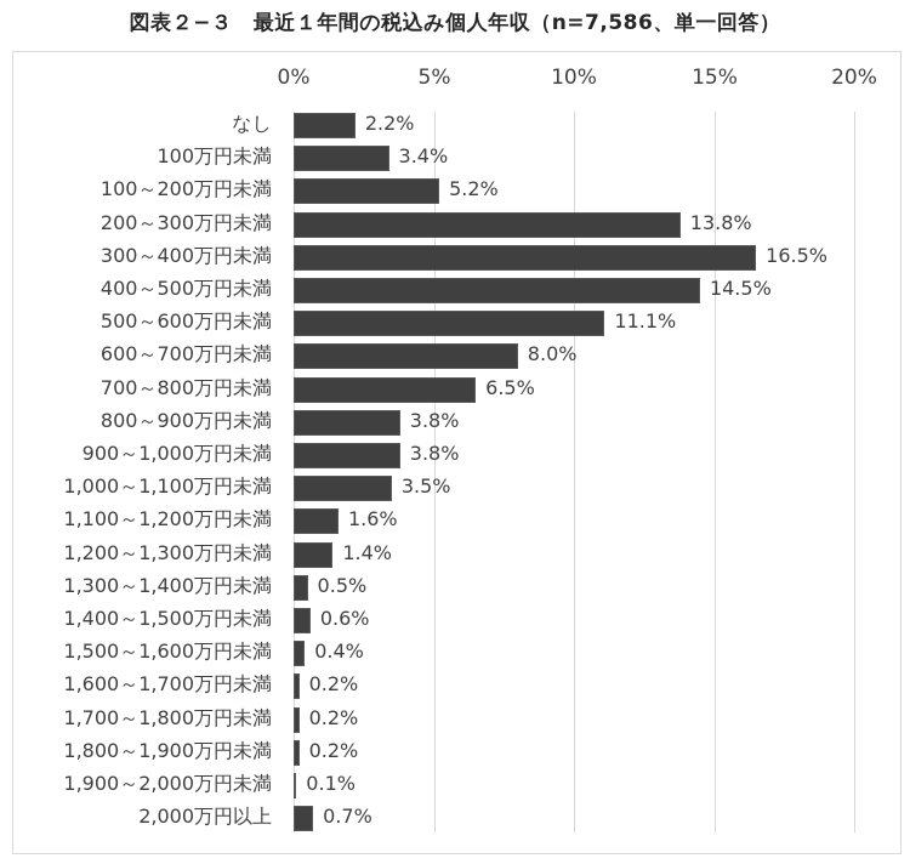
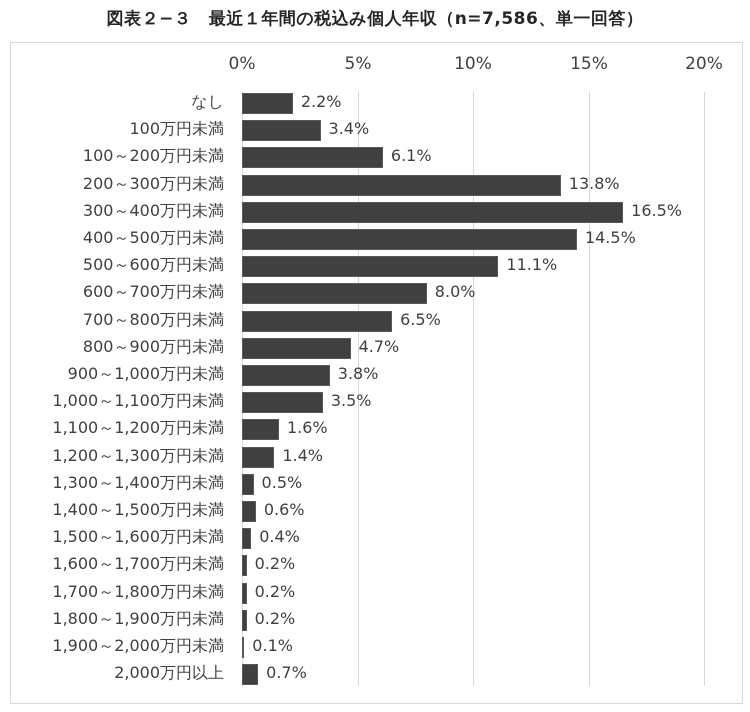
100～200万円未満: 5.2% -> 6.1%
800～900万円未満: 3.8% -> 4.7%
